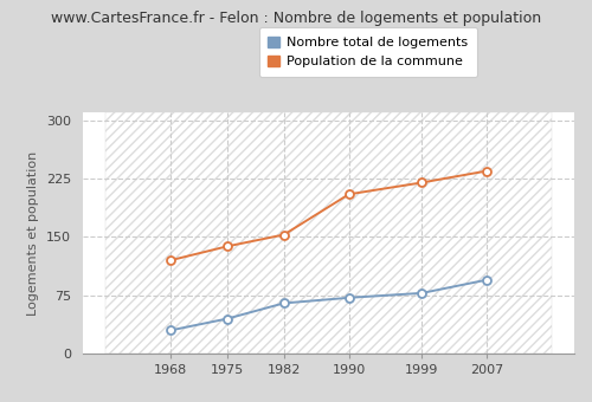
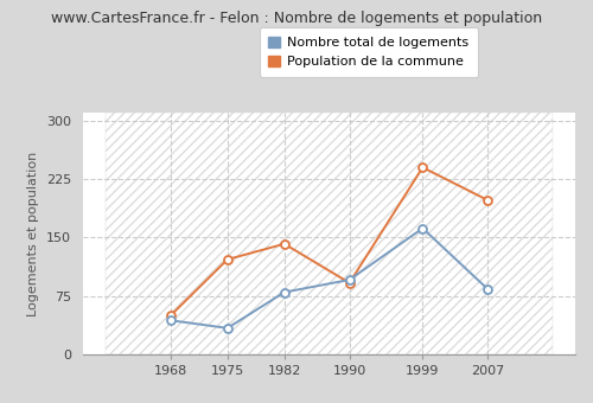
Nombre total de logements/1968: 30 -> 44
Population de la commune/1968: 120 -> 50
Nombre total de logements/1975: 45 -> 34
Population de la commune/1975: 138 -> 122
Nombre total de logements/1982: 65 -> 80
Population de la commune/1982: 153 -> 142
Nombre total de logements/1990: 72 -> 96
Population de la commune/1990: 205 -> 92
Nombre total de logements/1999: 78 -> 162
Population de la commune/1999: 220 -> 240
Nombre total de logements/2007: 95 -> 84
Population de la commune/2007: 235 -> 198
